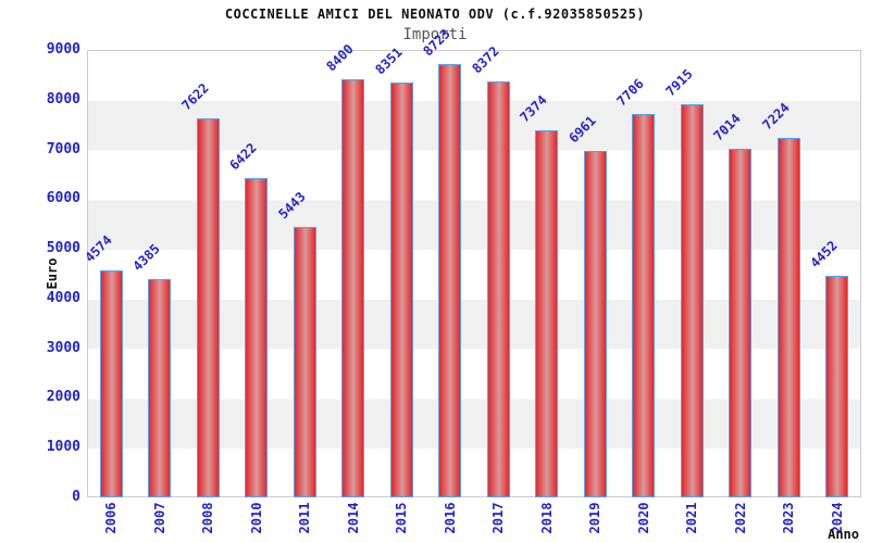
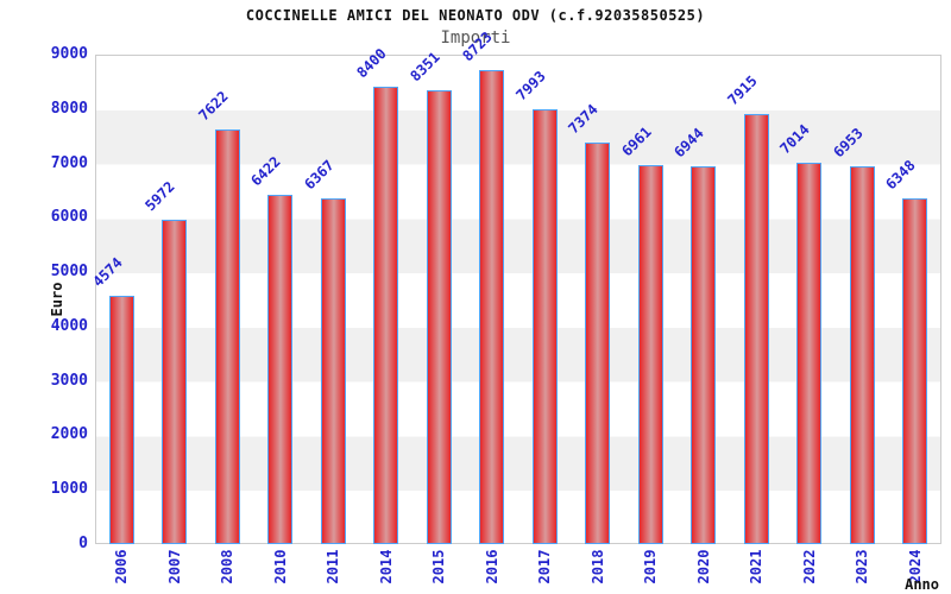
2007: 4385 -> 5972
2011: 5443 -> 6367
2017: 8372 -> 7993
2020: 7706 -> 6944
2023: 7224 -> 6953
2024: 4452 -> 6348
